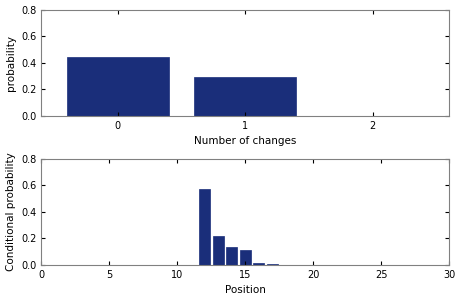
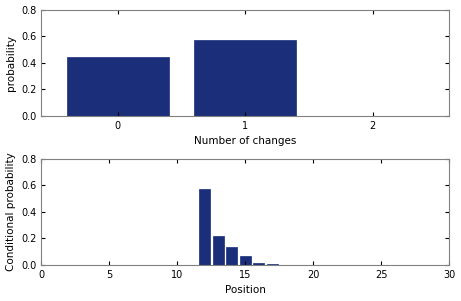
1: 0.29 -> 0.57
15: 0.11 -> 0.07
